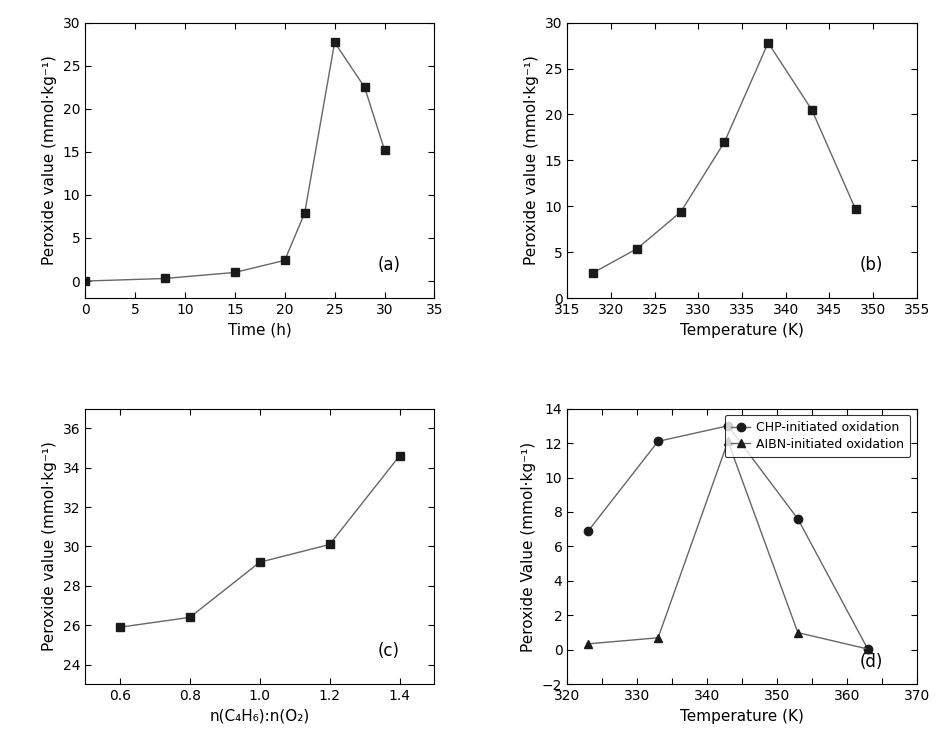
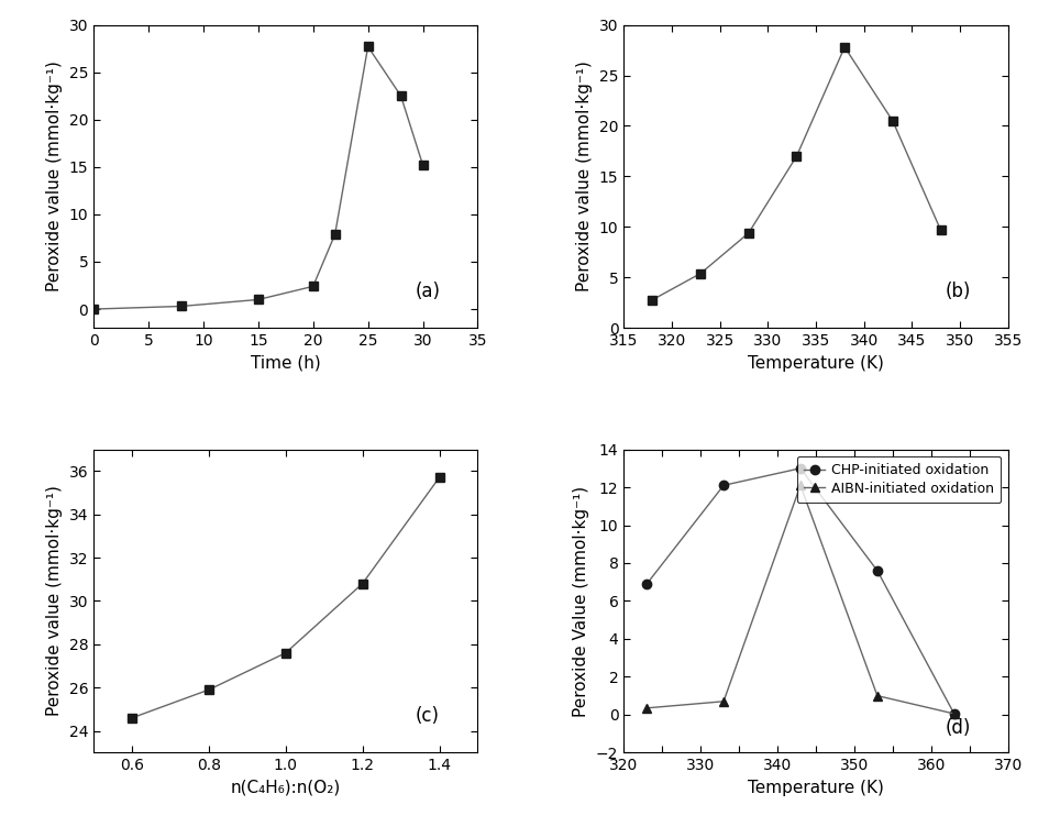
0.6: 25.9 -> 24.6
0.8: 26.4 -> 25.9
1.0: 29.2 -> 27.6
1.2: 30.1 -> 30.8
1.4: 34.6 -> 35.7
